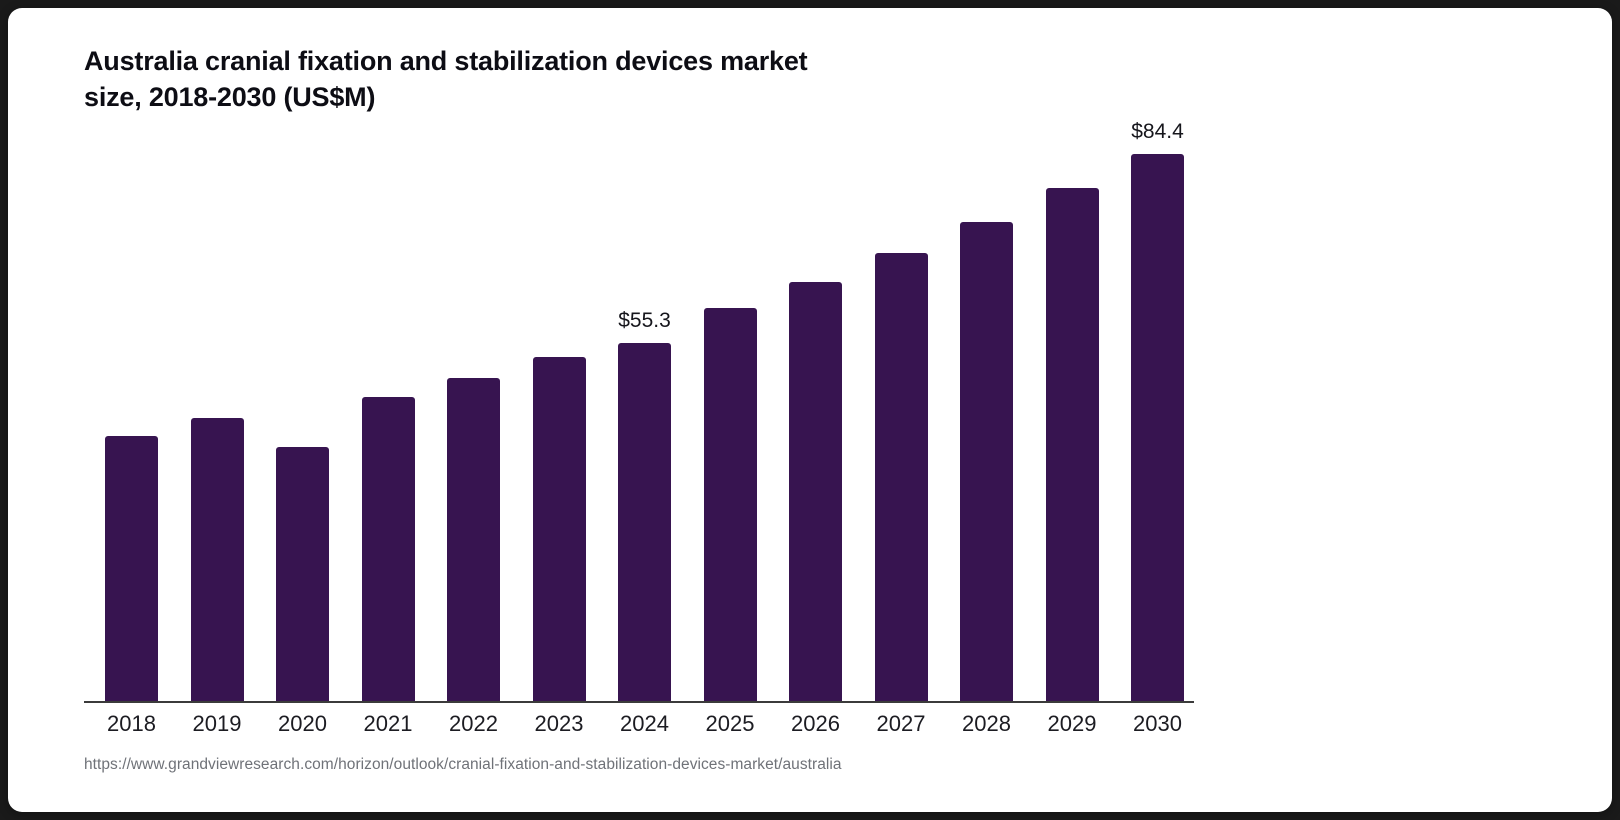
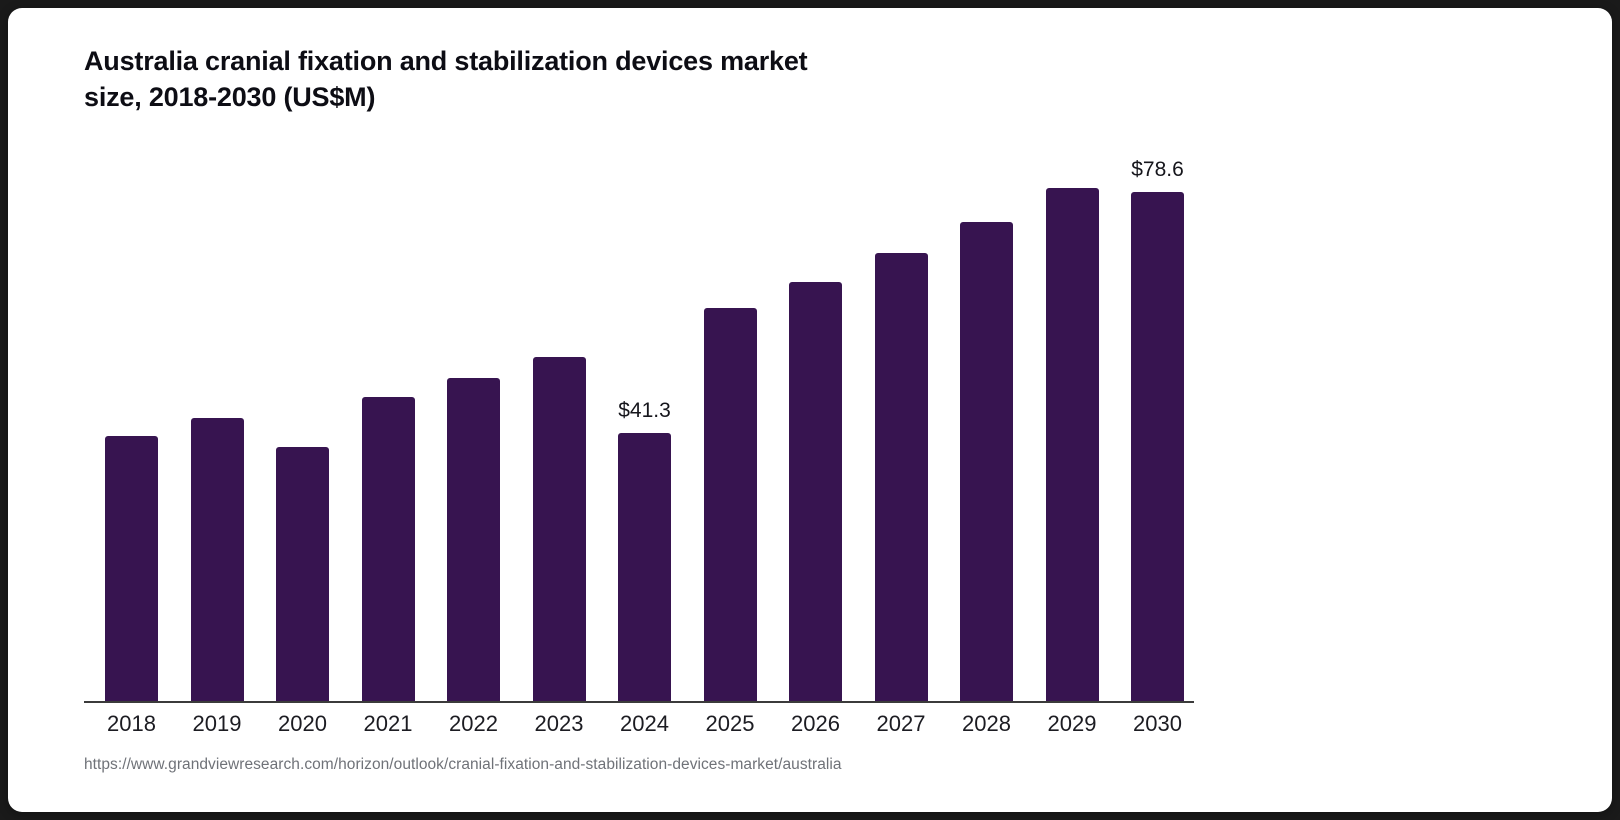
2024: $55.3 -> $41.3
2030: $84.4 -> $78.6
